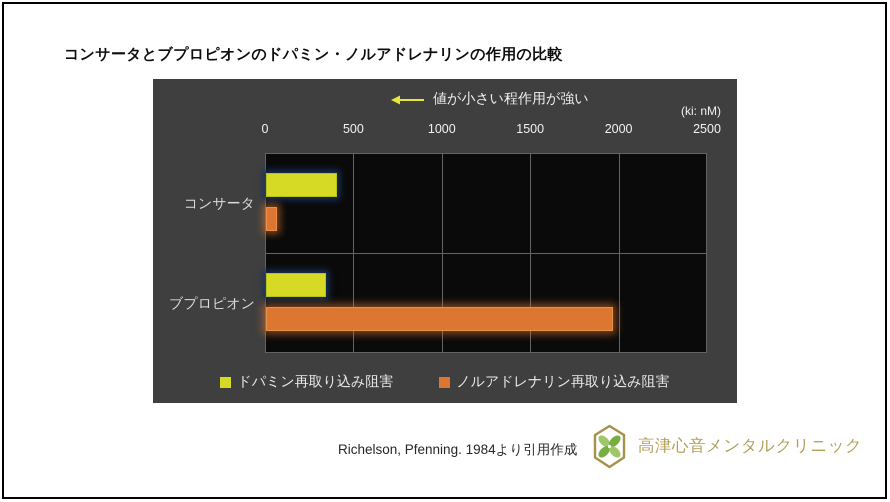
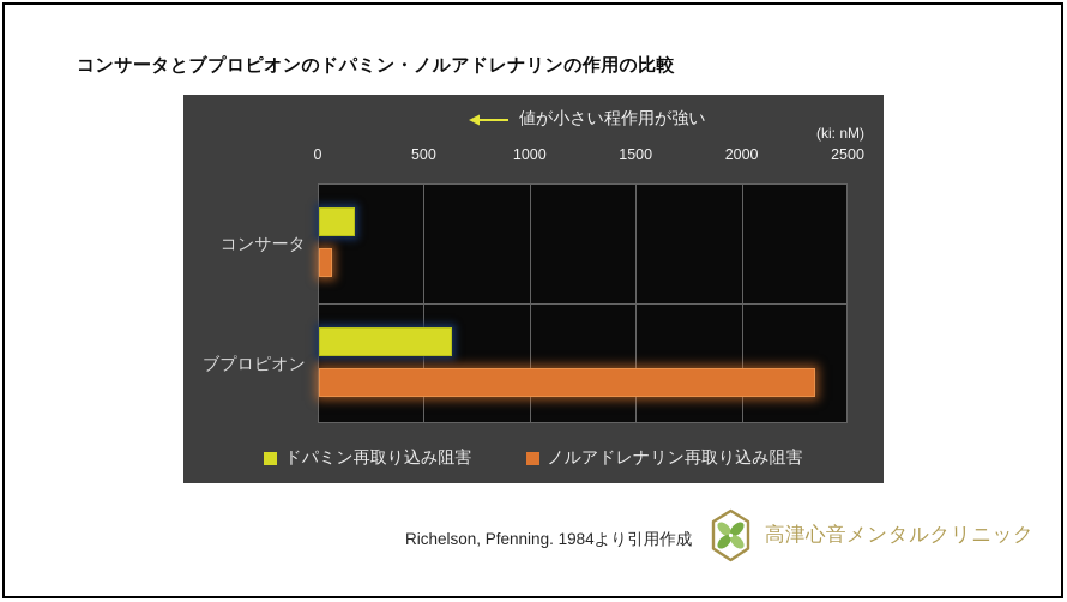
ドパミン再取り込み阻害/コンサータ: 400 -> 170
ドパミン再取り込み阻害/ブプロピオン: 340 -> 630
ノルアドレナリン再取り込み阻害/ブプロピオン: 1960 -> 2340
